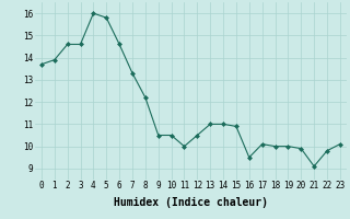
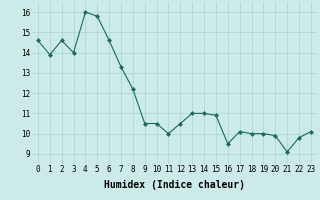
0: 13.7 -> 14.6
3: 14.6 -> 14.0
